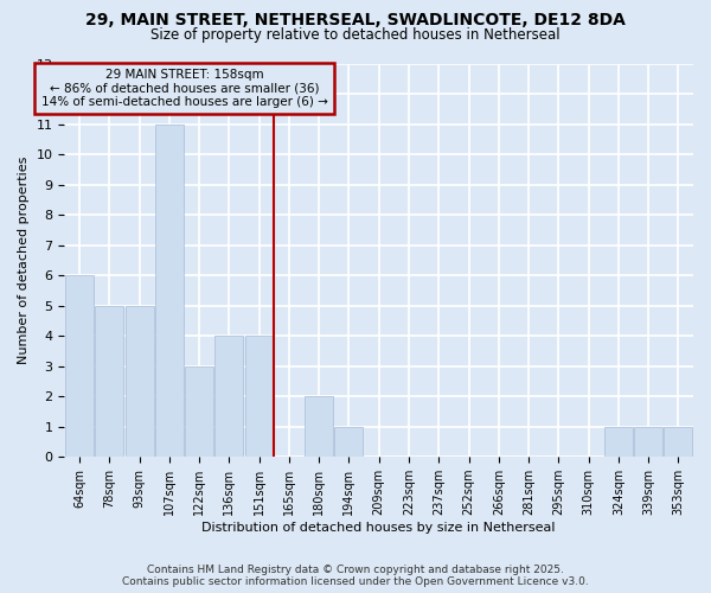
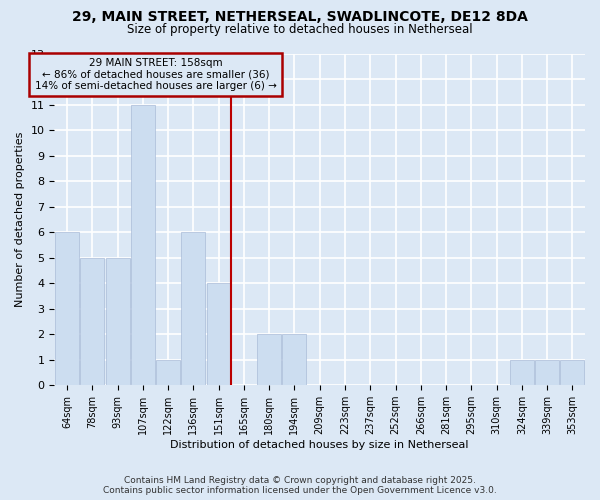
122sqm: 3 -> 1
136sqm: 4 -> 6
194sqm: 1 -> 2
